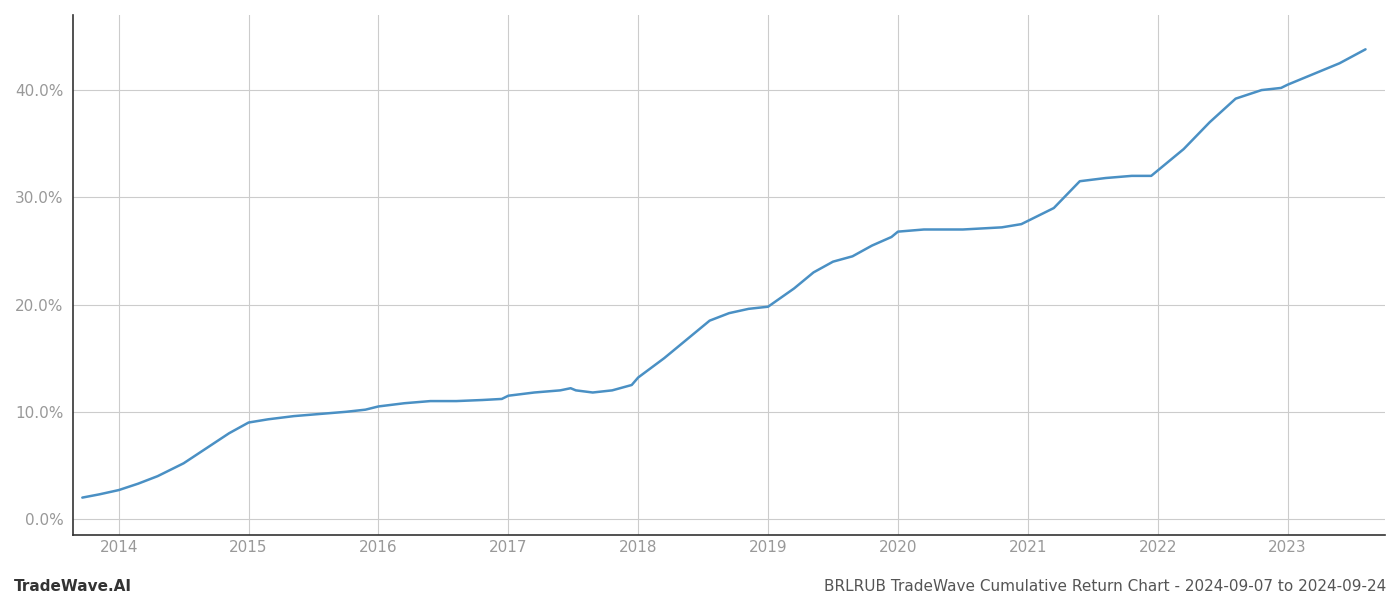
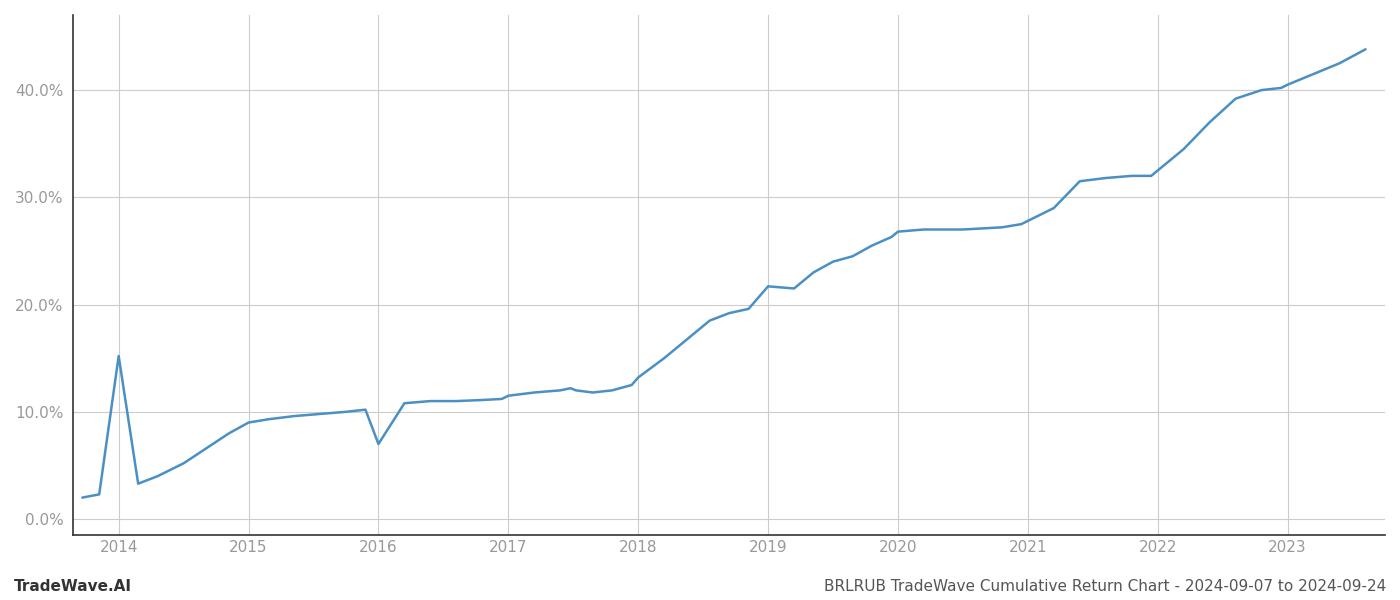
2014: 2.7% -> 15.2%
2016: 10.5% -> 7.0%
2019: 19.8% -> 21.7%
